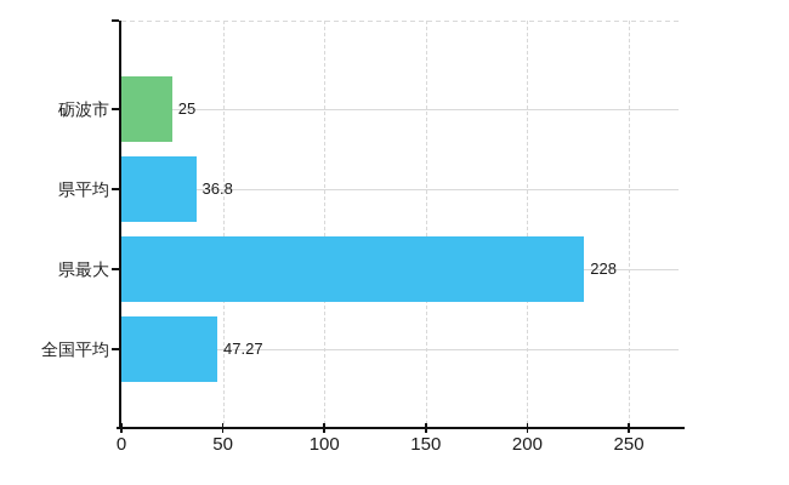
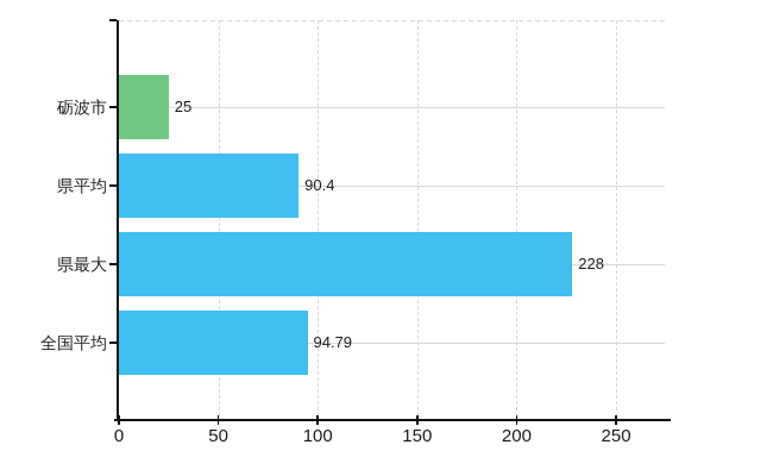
県平均: 36.8 -> 90.4
全国平均: 47.27 -> 94.79
